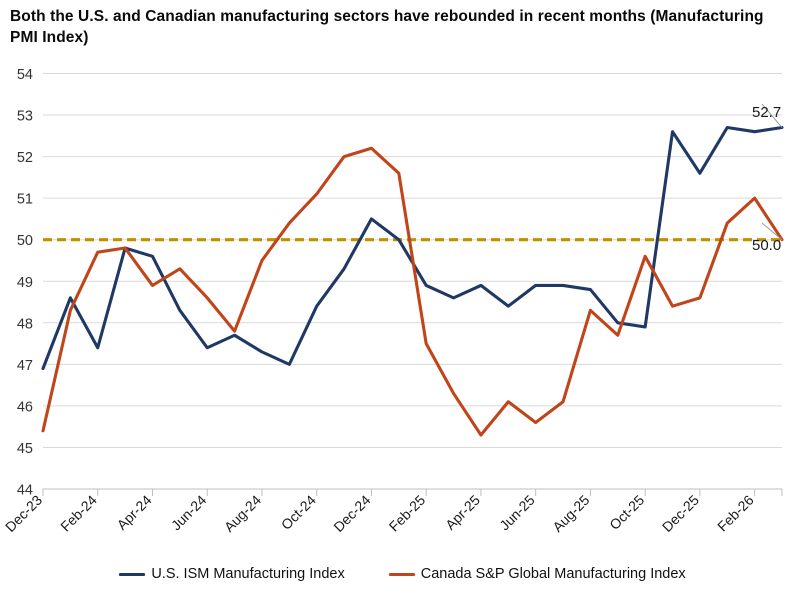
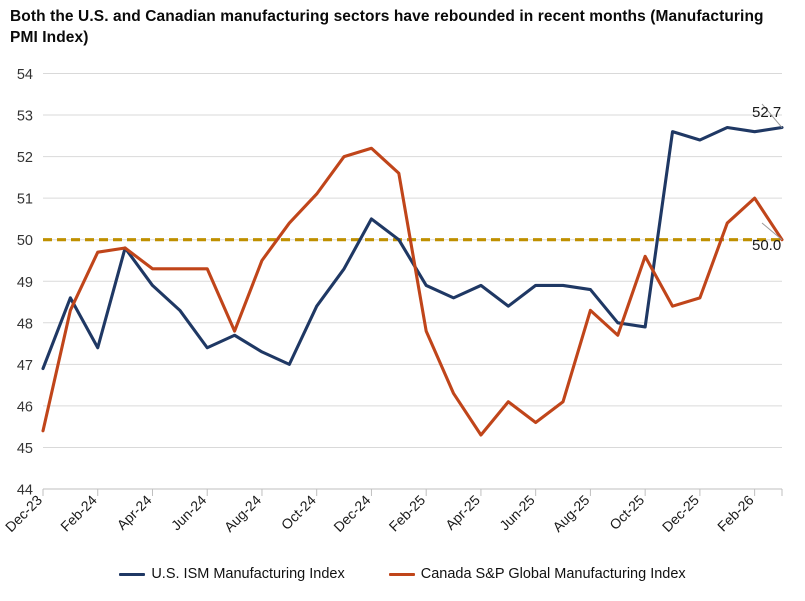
U.S. ISM Manufacturing Index/Apr-24: 49.6 -> 48.9
Canada S&P Global Manufacturing Index/Apr-24: 48.9 -> 49.3
Canada S&P Global Manufacturing Index/Jun-24: 48.6 -> 49.3
Canada S&P Global Manufacturing Index/Feb-25: 47.5 -> 47.8
U.S. ISM Manufacturing Index/Dec-25: 51.6 -> 52.4
